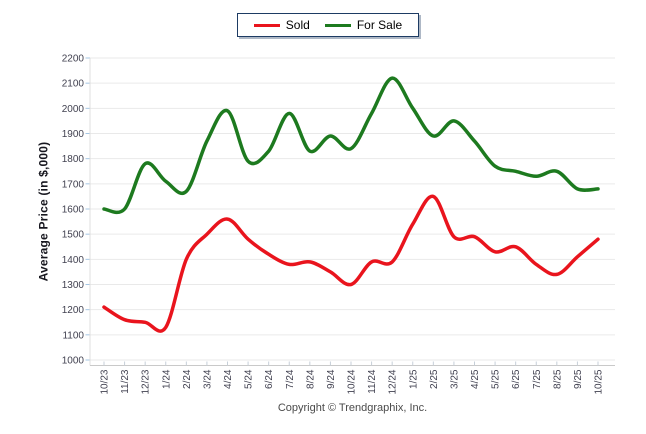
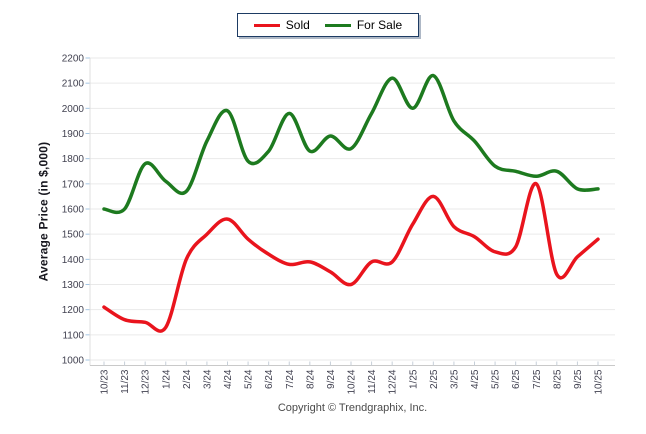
For Sale/2/25: 1890 -> 2130
Sold/3/25: 1490 -> 1530
Sold/7/25: 1380 -> 1700
